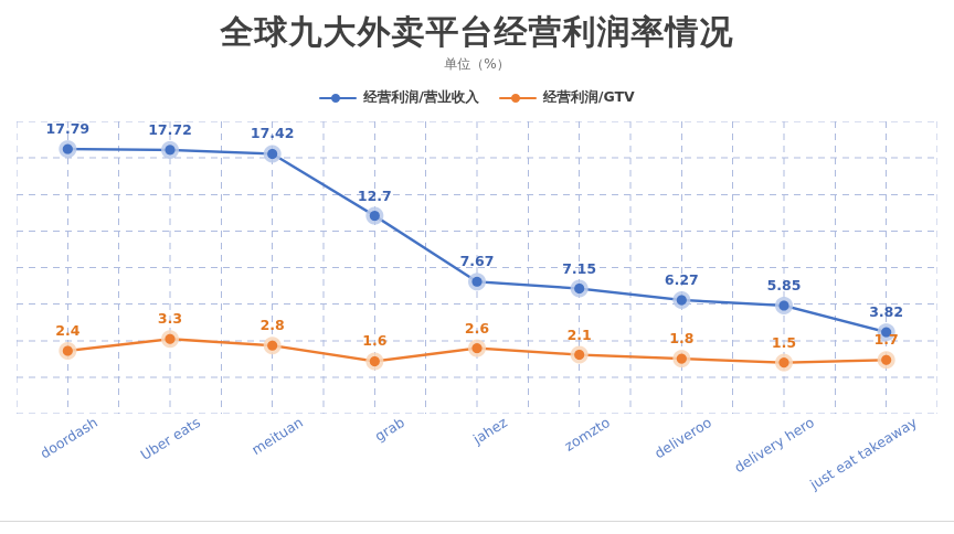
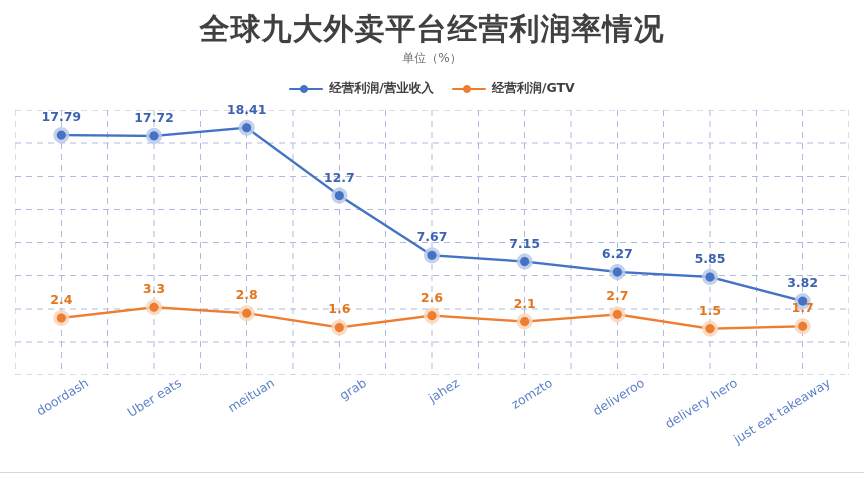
经营利润/营业收入/meituan: 17.42 -> 18.41
经营利润/GTV/deliveroo: 1.8 -> 2.7
